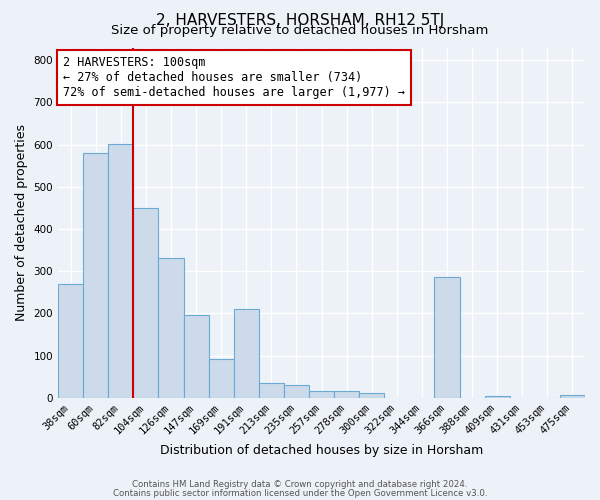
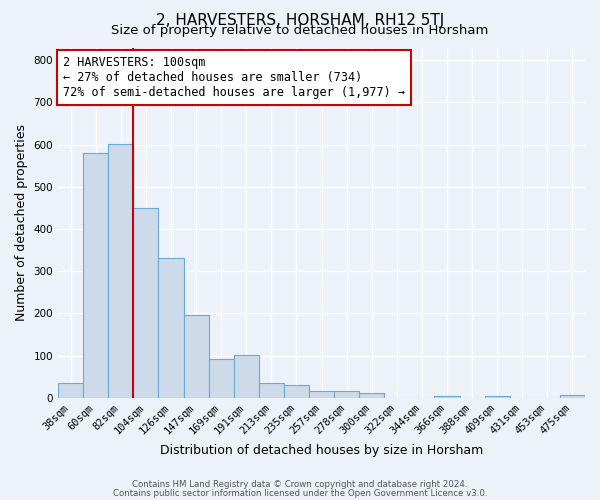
38sqm: 270 -> 35
191sqm: 210 -> 102
366sqm: 285 -> 5
